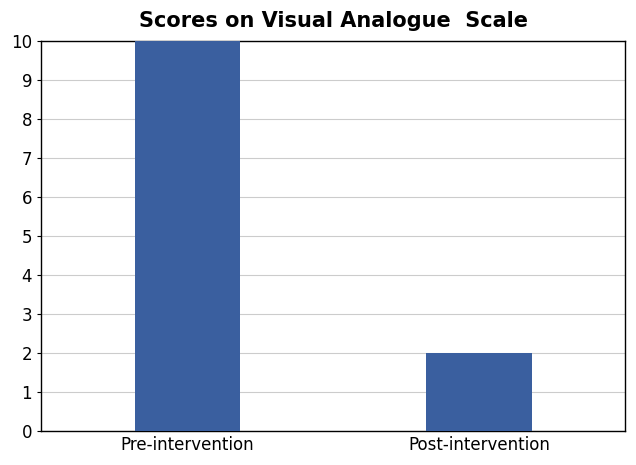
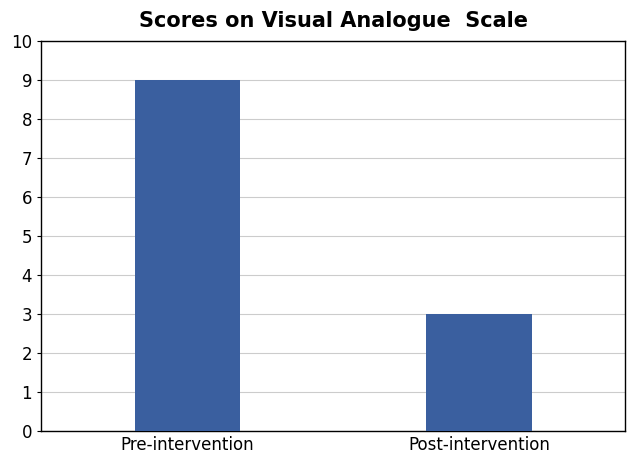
Pre-intervention: 10 -> 9
Post-intervention: 2 -> 3
